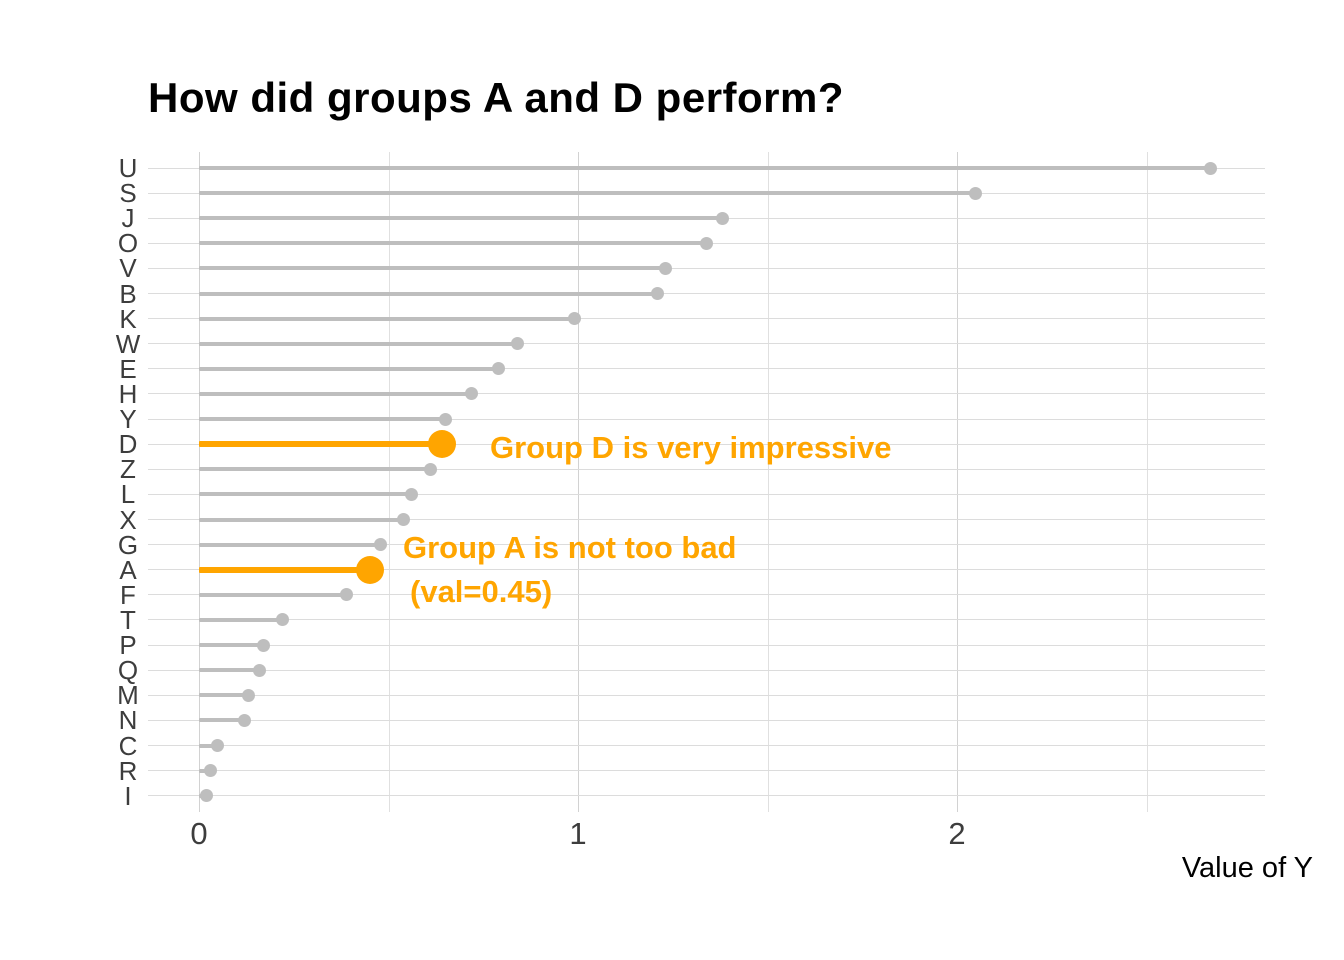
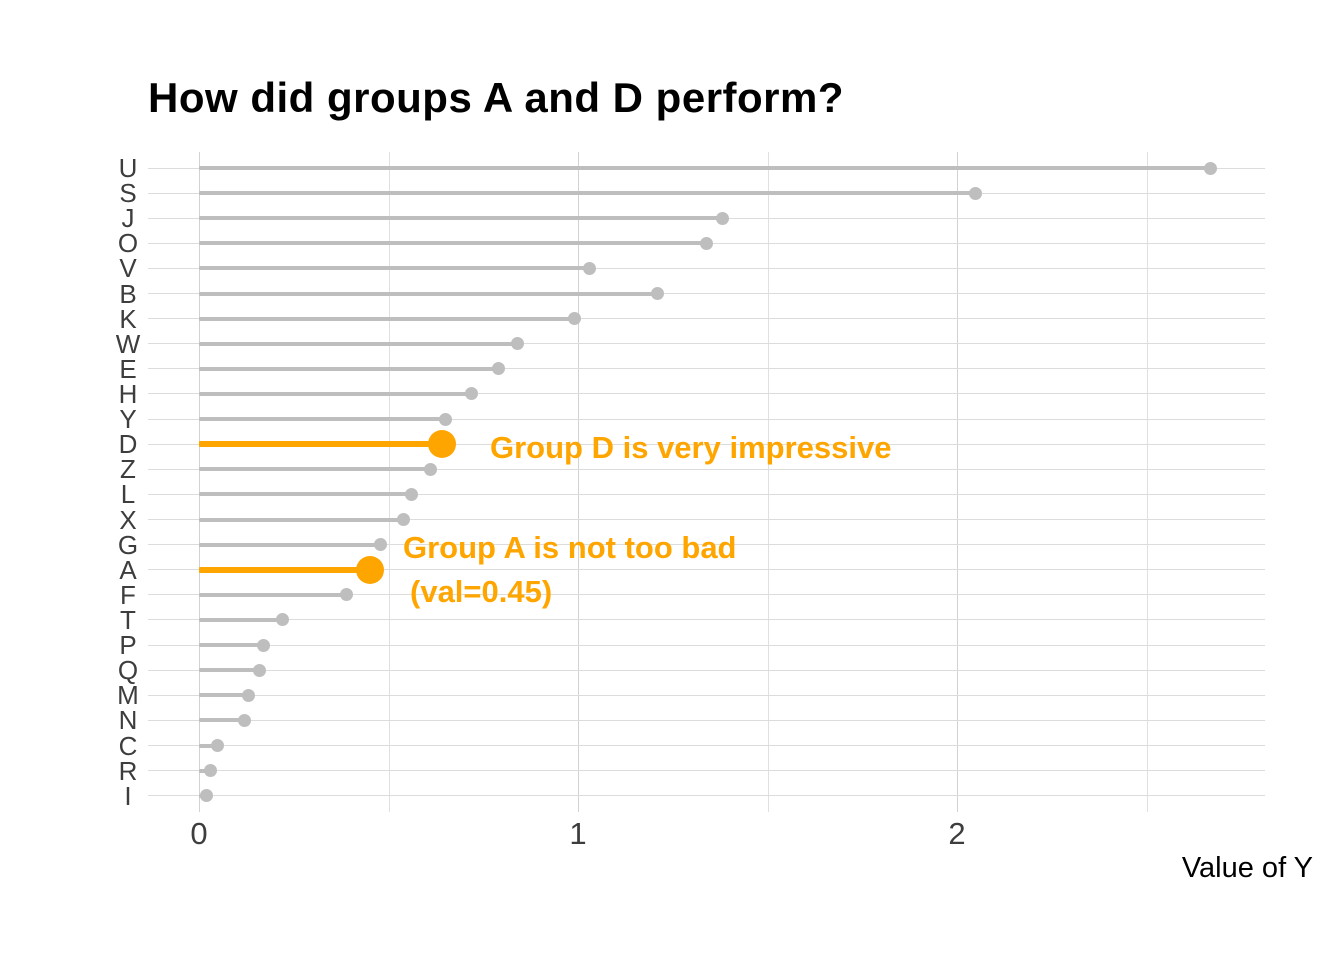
V: 1.23 -> 1.03
